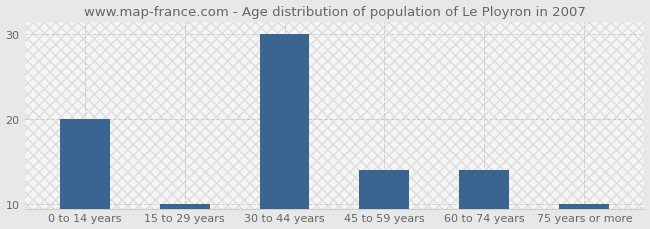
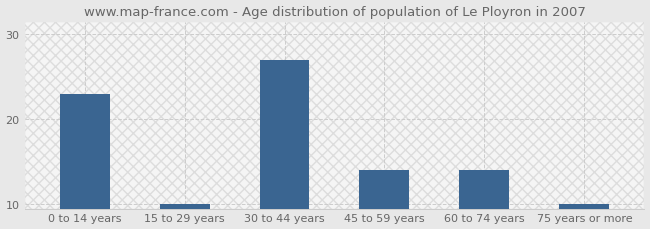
0 to 14 years: 20 -> 23
30 to 44 years: 30 -> 27
